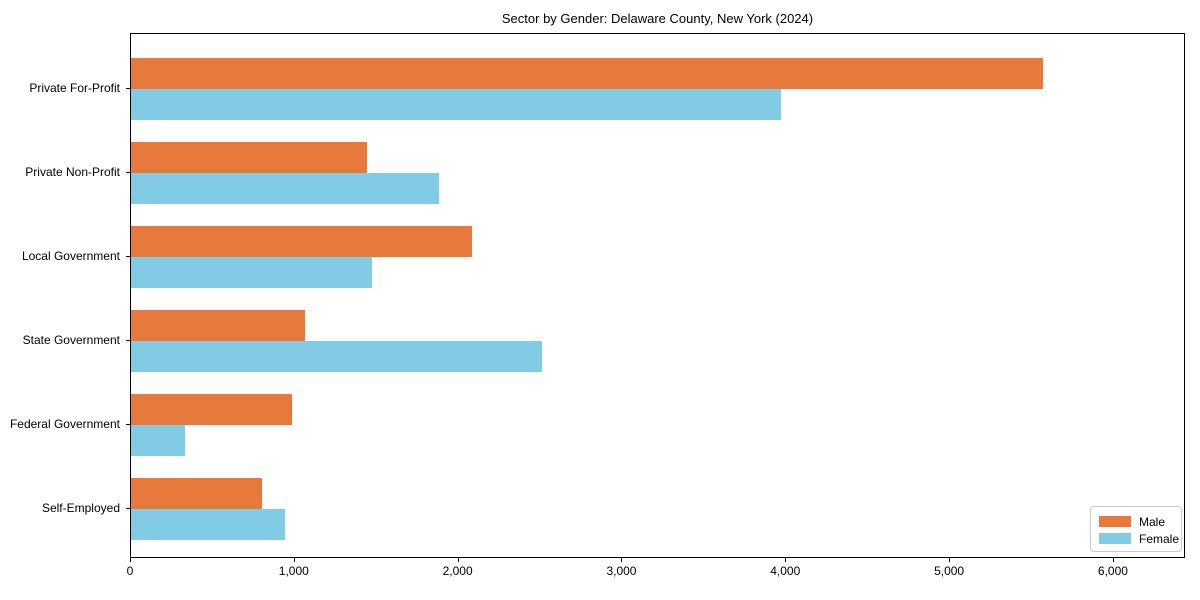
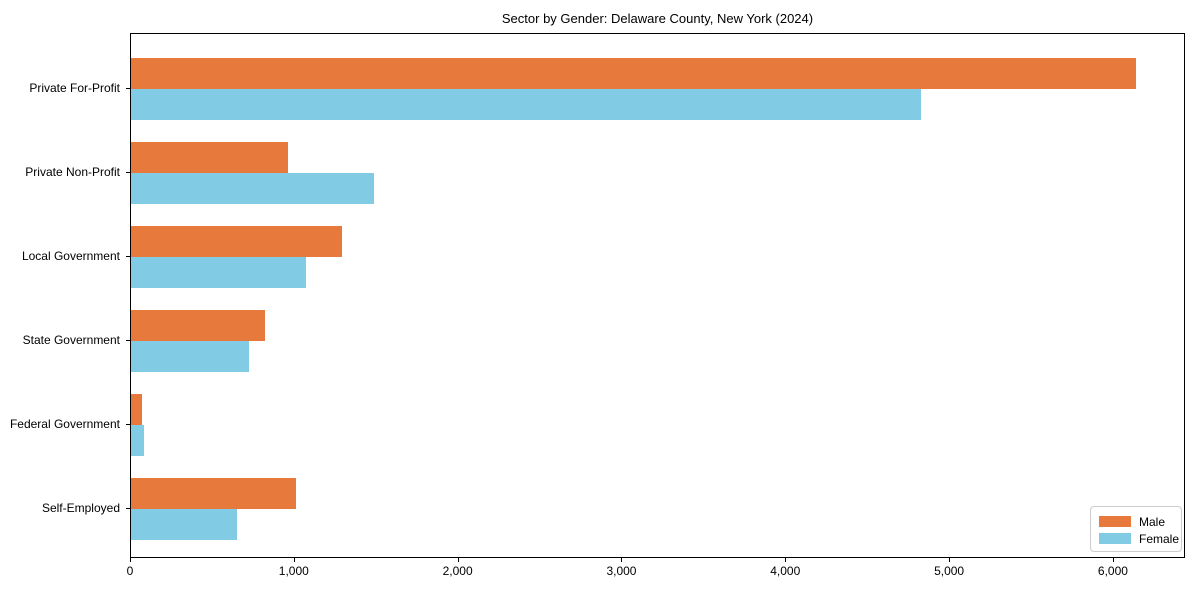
Male/Private For-Profit: 5570 -> 6140
Female/Private For-Profit: 3970 -> 4820
Male/Private Non-Profit: 1440 -> 960
Female/Private Non-Profit: 1880 -> 1480
Male/Local Government: 2080 -> 1290
Female/Local Government: 1470 -> 1070
Male/State Government: 1060 -> 820
Female/State Government: 2510 -> 720
Male/Federal Government: 980 -> 60
Female/Federal Government: 330 -> 80
Male/Self-Employed: 800 -> 1000
Female/Self-Employed: 940 -> 650
